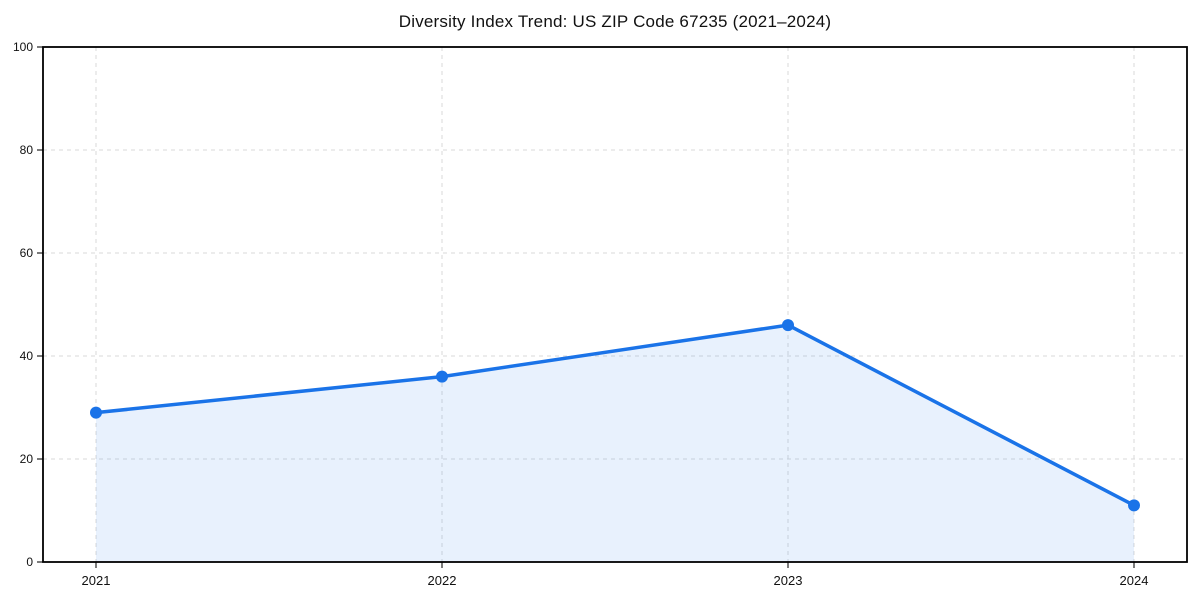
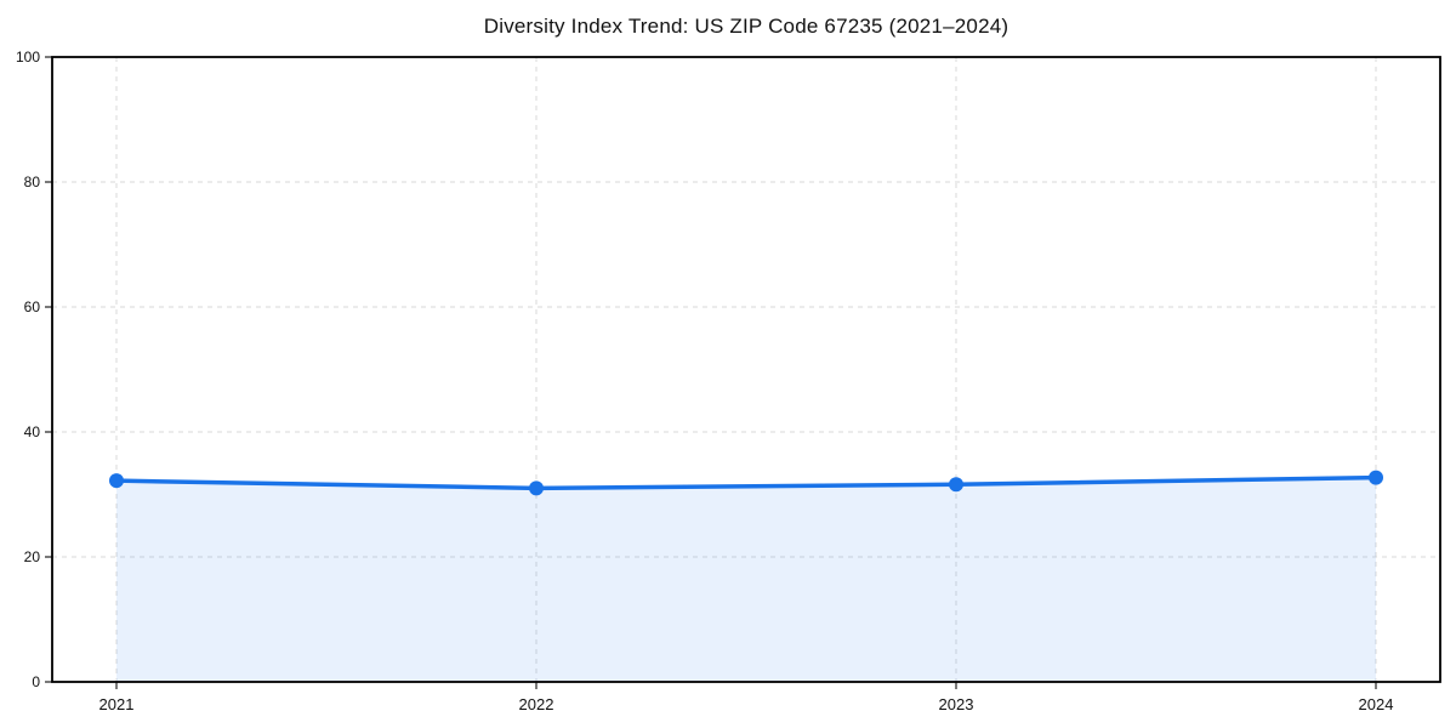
2021: 29 -> 32
2022: 36 -> 31
2023: 46 -> 32
2024: 11 -> 33
